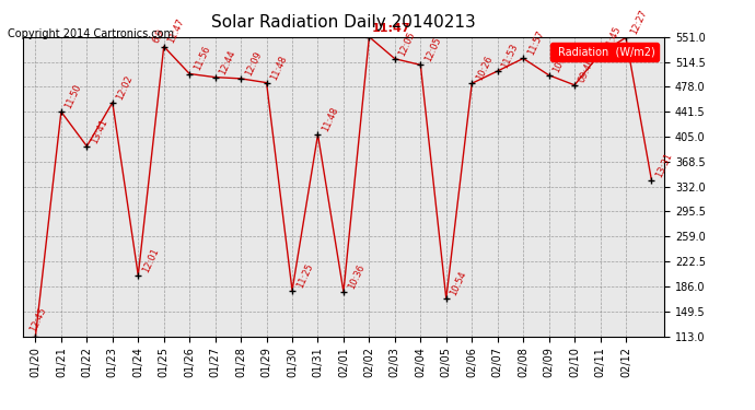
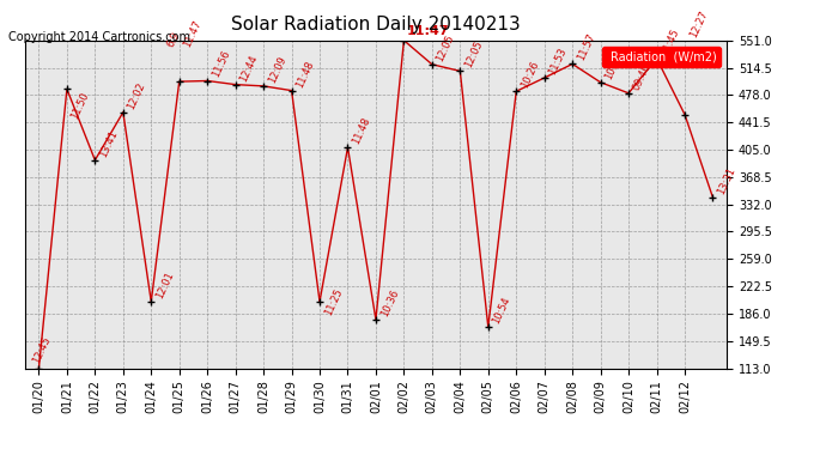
01/21: 442 -> 486
01/25: 537 -> 496
01/30: 180 -> 202
02/12: 550 -> 452
